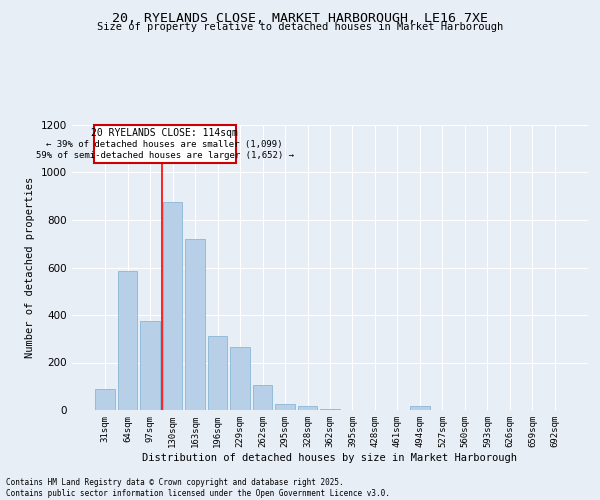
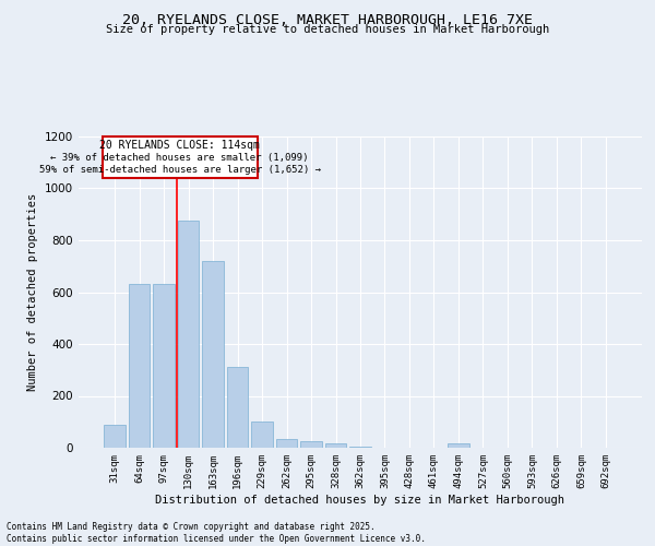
64sqm: 585 -> 630
97sqm: 375 -> 630
229sqm: 265 -> 100
262sqm: 105 -> 35
